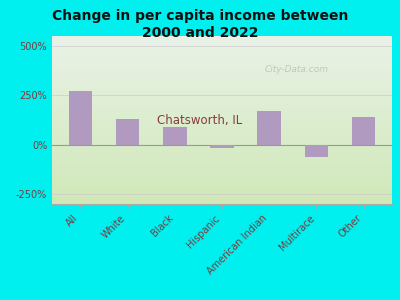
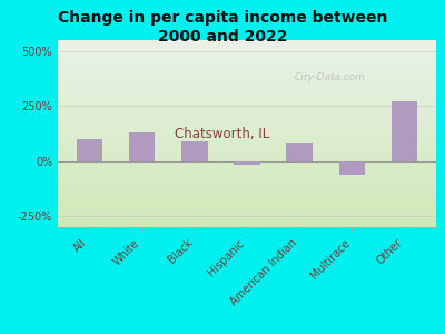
All: 270% -> 100%
American Indian: 170% -> 80%
Other: 140% -> 270%
